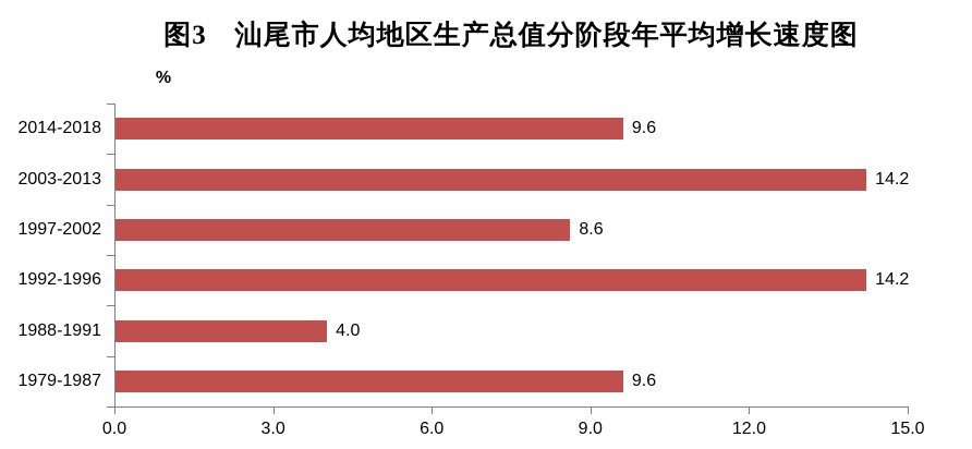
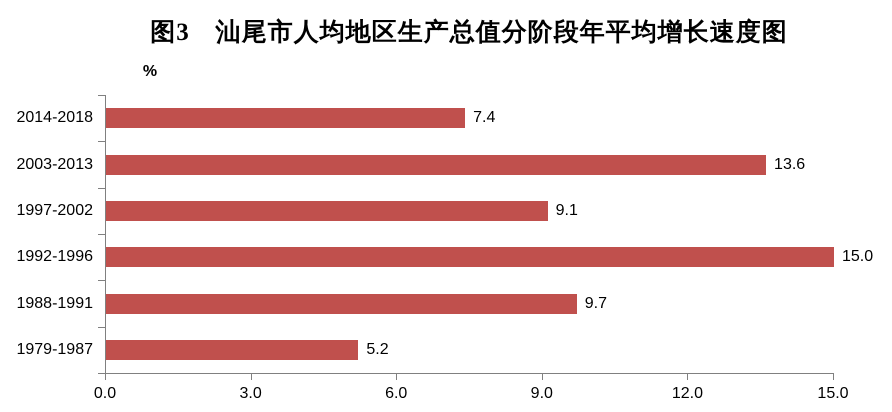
2014-2018: 9.6 -> 7.4
2003-2013: 14.2 -> 13.6
1997-2002: 8.6 -> 9.1
1992-1996: 14.2 -> 15.0
1988-1991: 4.0 -> 9.7
1979-1987: 9.6 -> 5.2
